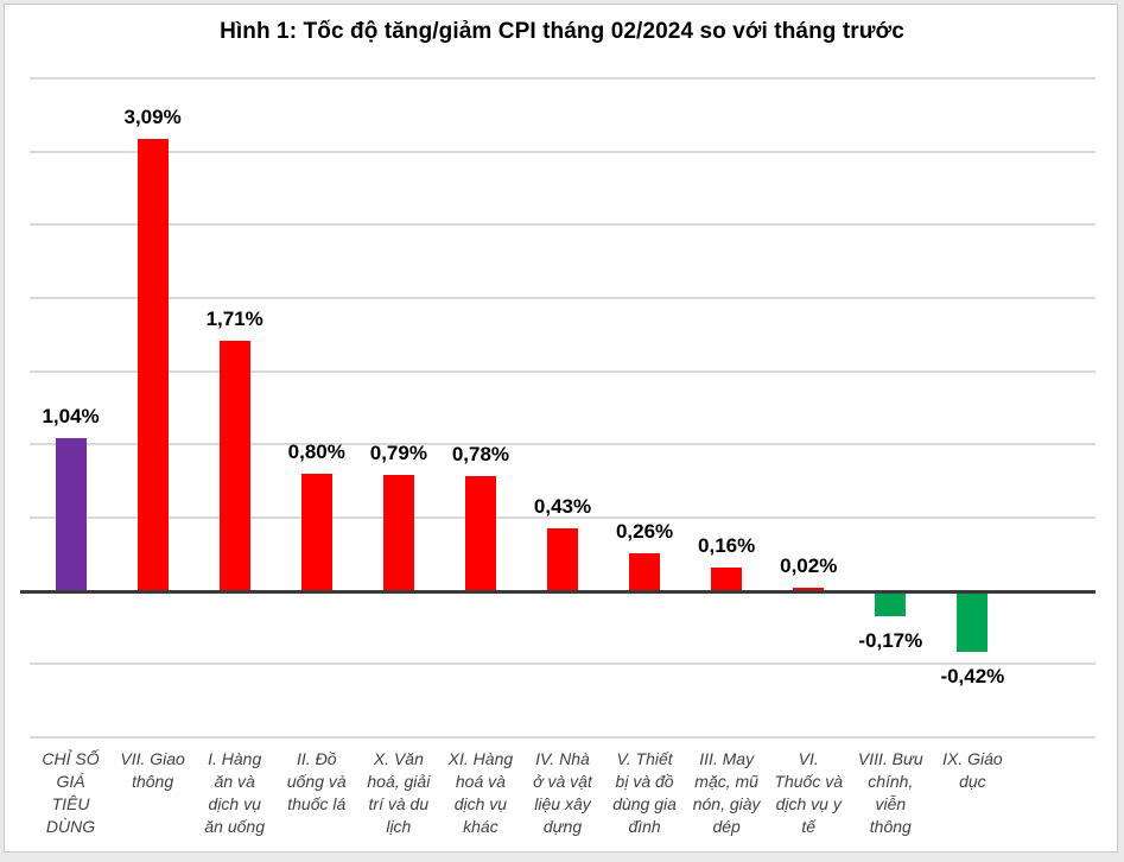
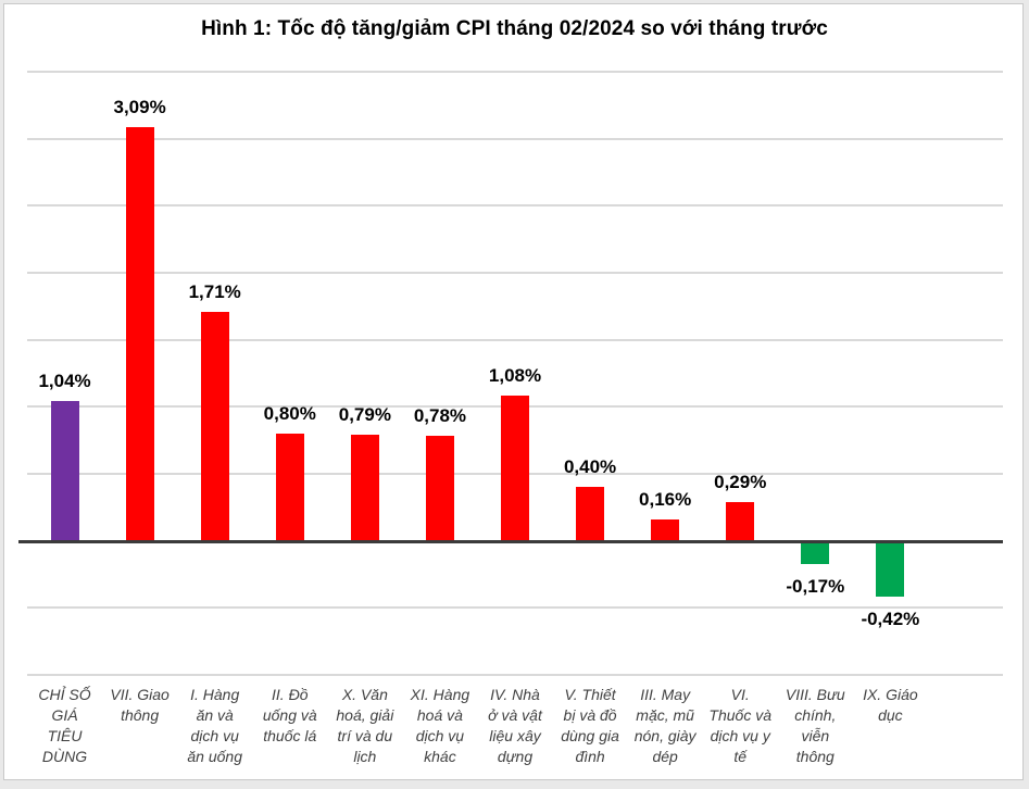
IV. Nhà ở và vật liệu xây dựng: 0,43% -> 1,08%
V. Thiết bị và đồ dùng gia đình: 0,26% -> 0,40%
VI. Thuốc và dịch vụ y tế: 0,02% -> 0,29%
